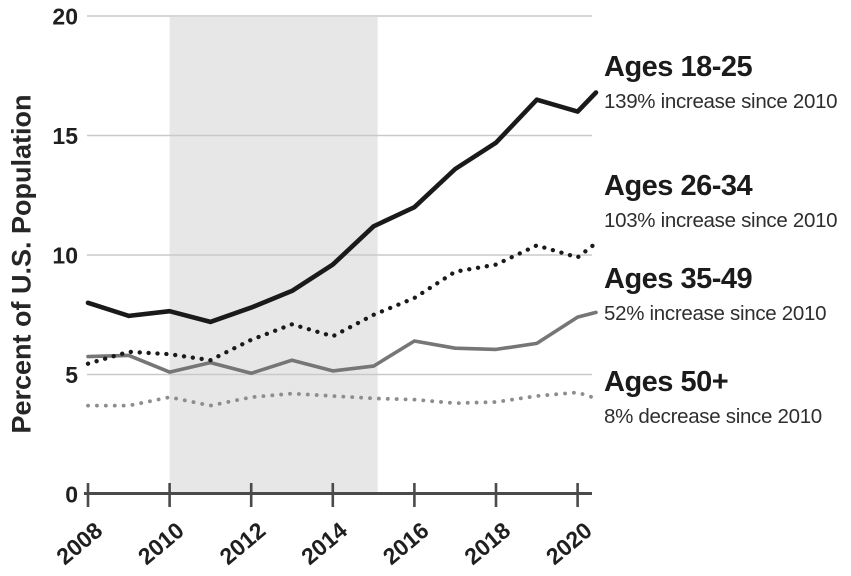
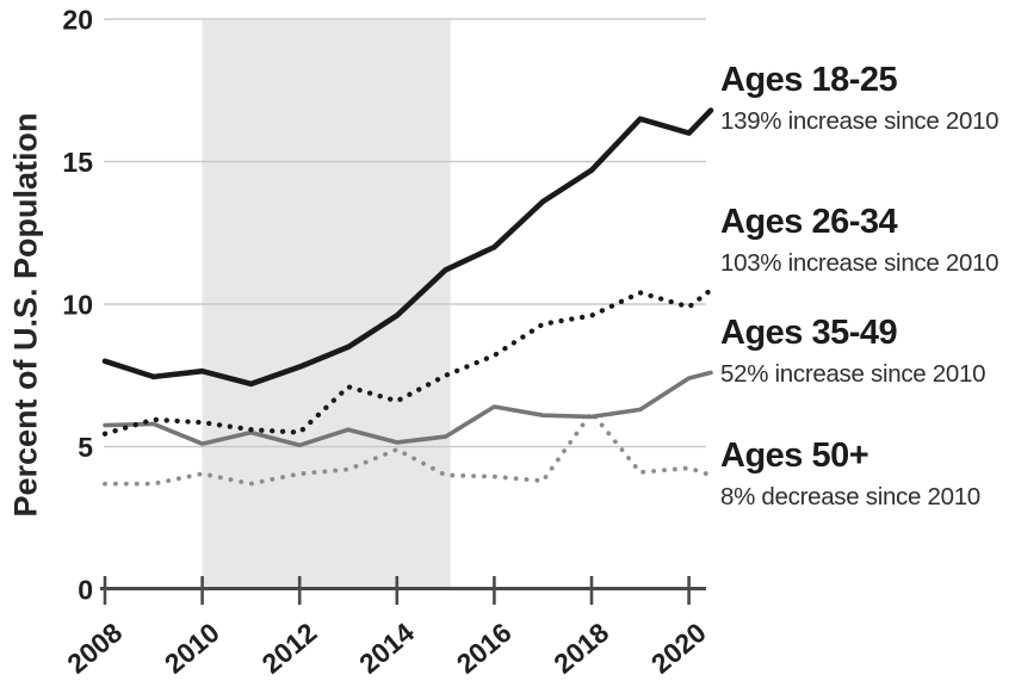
Ages 26-34/2012: 6.5 -> 5.5
Ages 50+/2014: 4.1 -> 4.9
Ages 50+/2018: 3.9 -> 6.2
